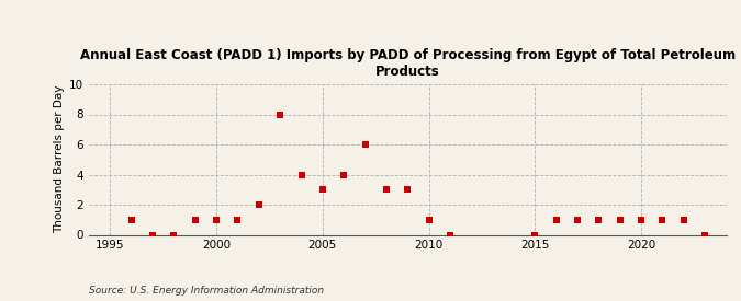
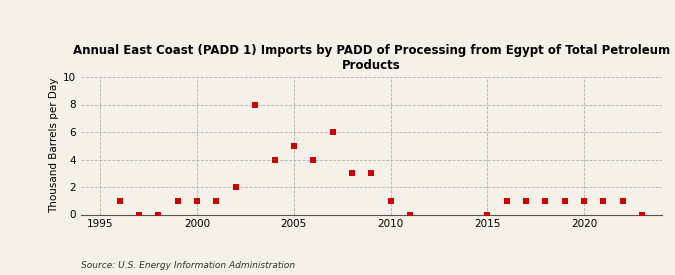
2005: 3 -> 5
